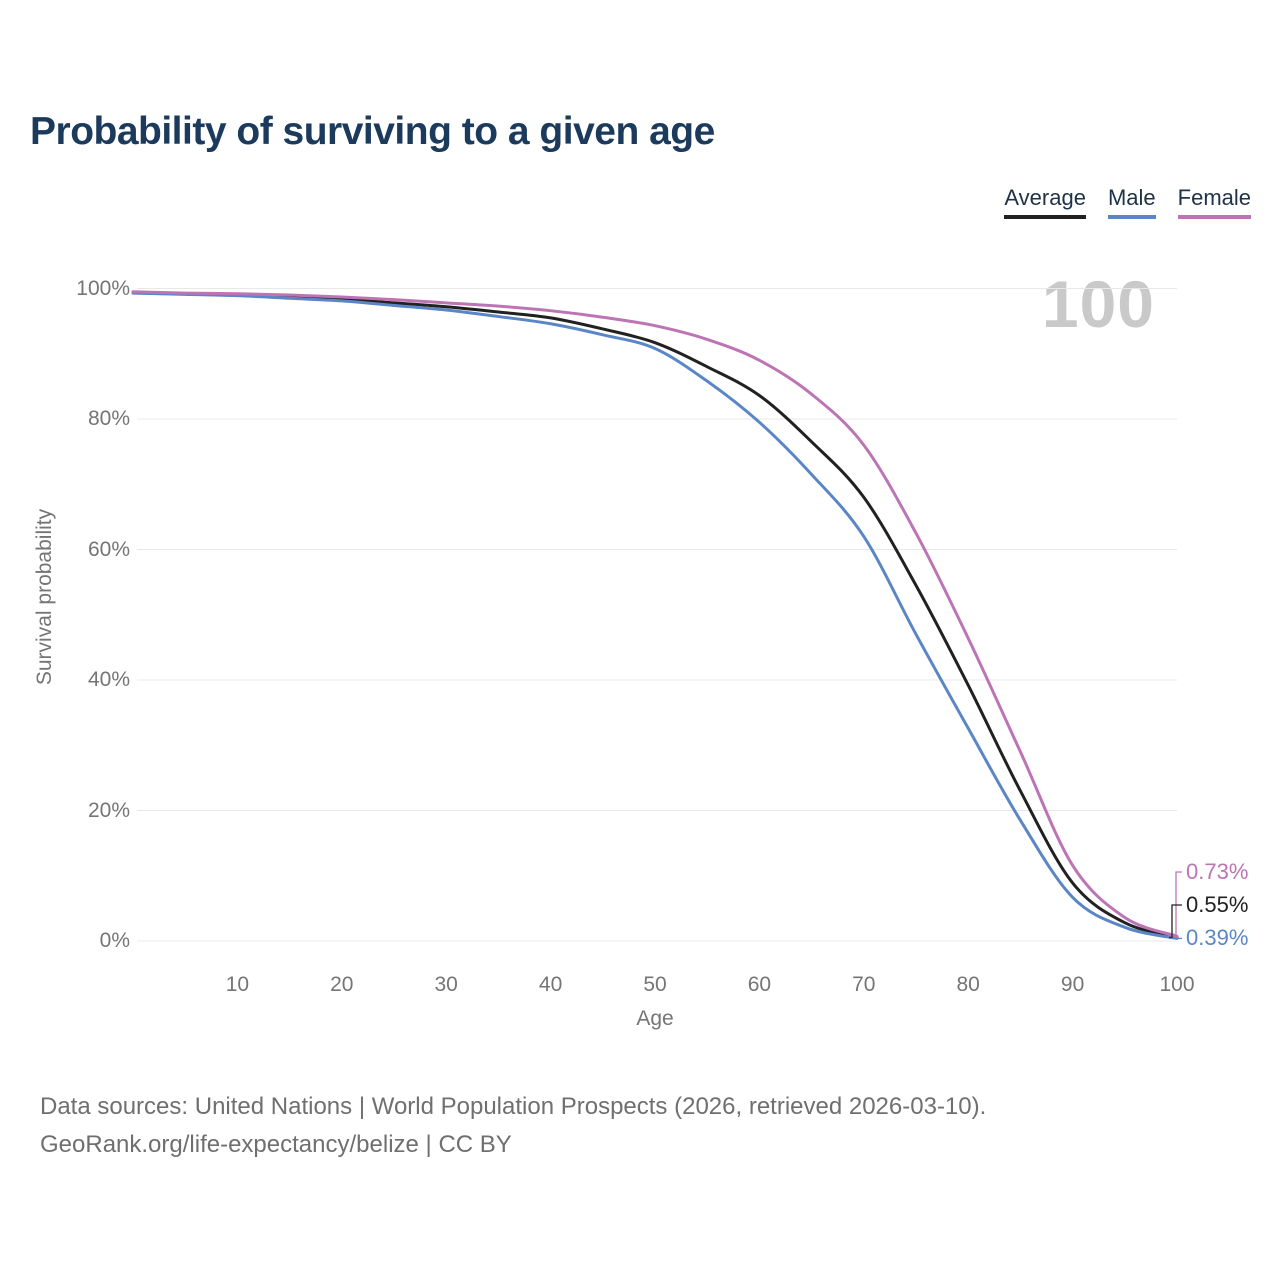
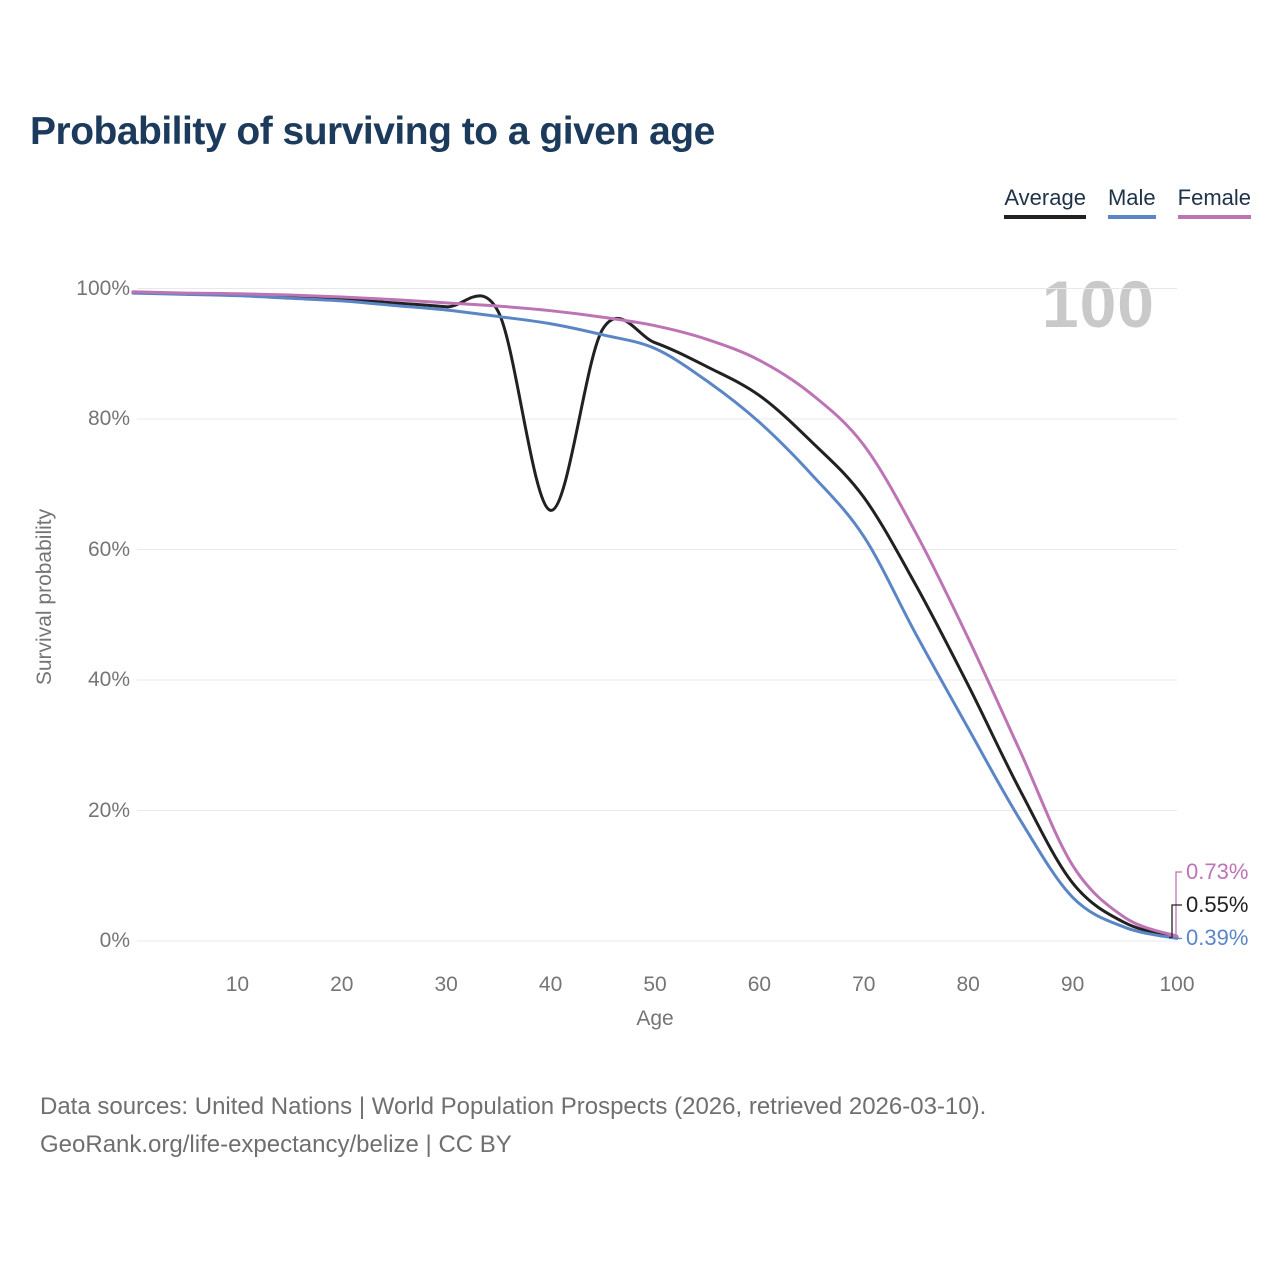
Average/40: 96% -> 66%
